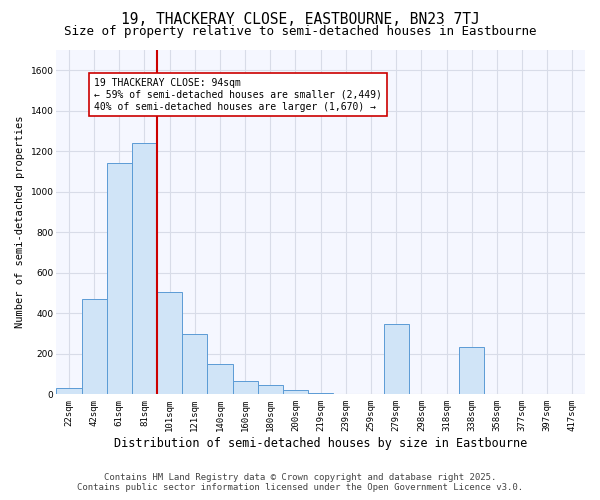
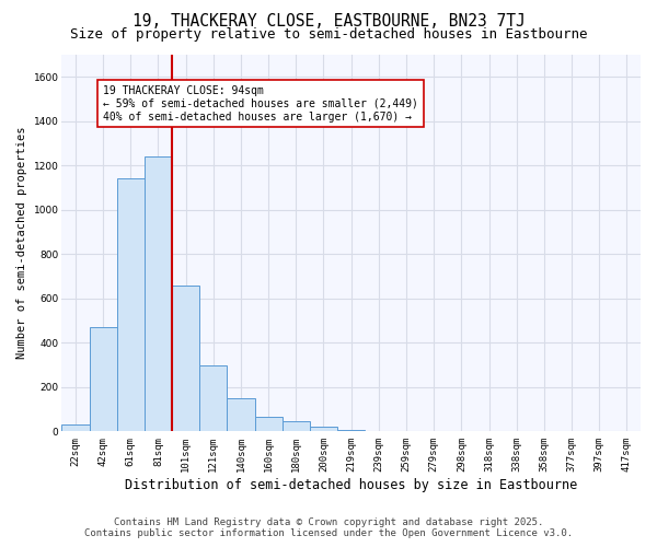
101sqm: 505 -> 660
279sqm: 345 -> 2
338sqm: 235 -> 1
